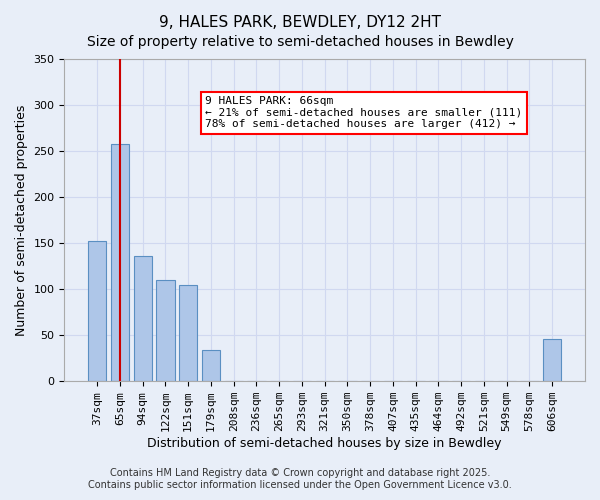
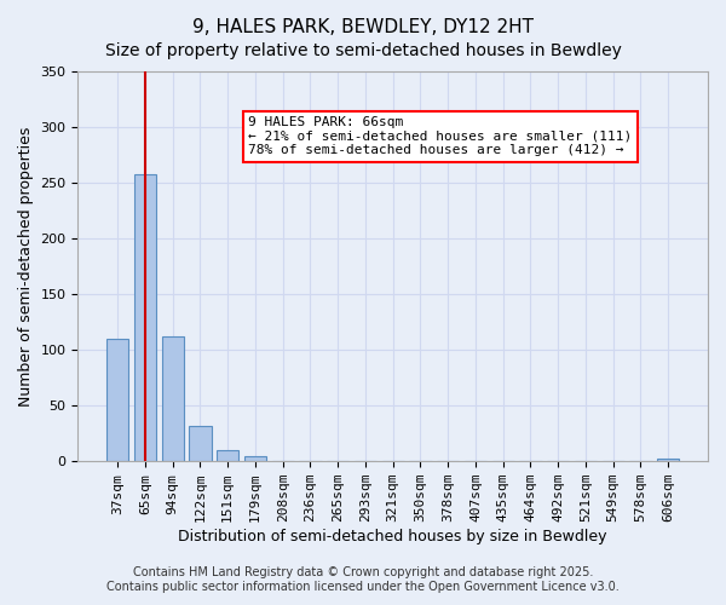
37sqm: 152 -> 110
94sqm: 136 -> 112
122sqm: 110 -> 32
151sqm: 104 -> 10
179sqm: 34 -> 5
606sqm: 46 -> 2
